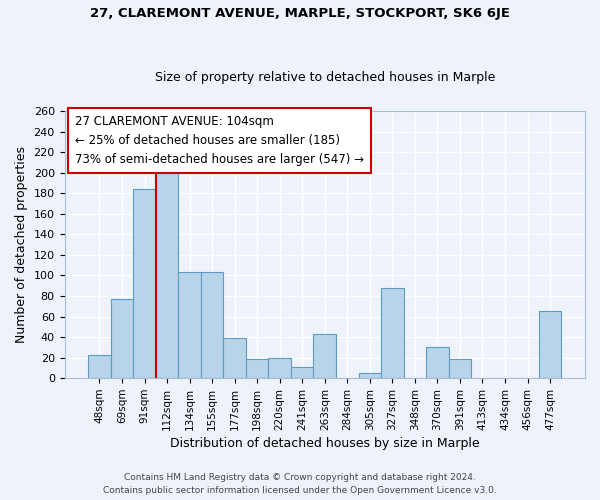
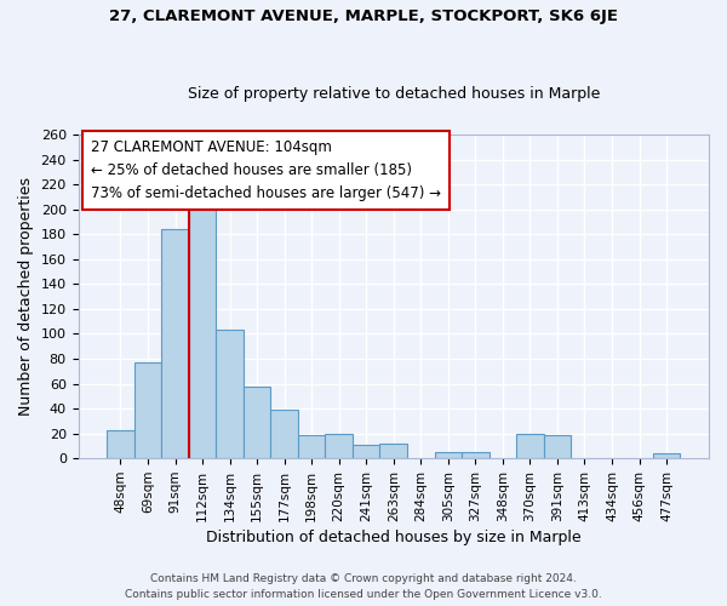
155sqm: 103 -> 58
263sqm: 43 -> 12
327sqm: 88 -> 5
370sqm: 30 -> 20
477sqm: 65 -> 4
